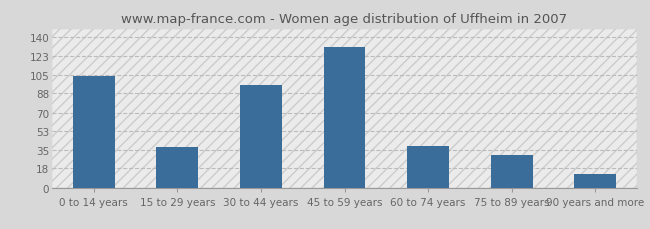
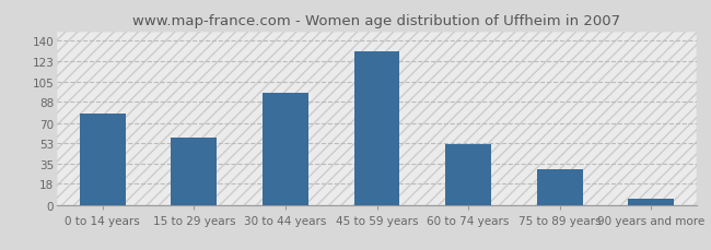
0 to 14 years: 104 -> 78
15 to 29 years: 38 -> 57
60 to 74 years: 39 -> 52
90 years and more: 13 -> 5
